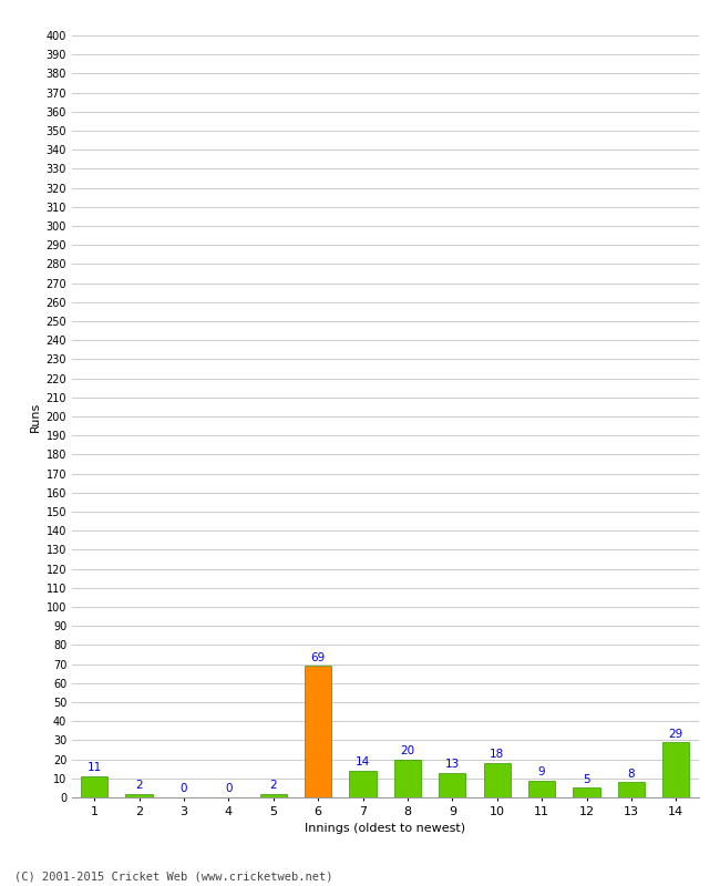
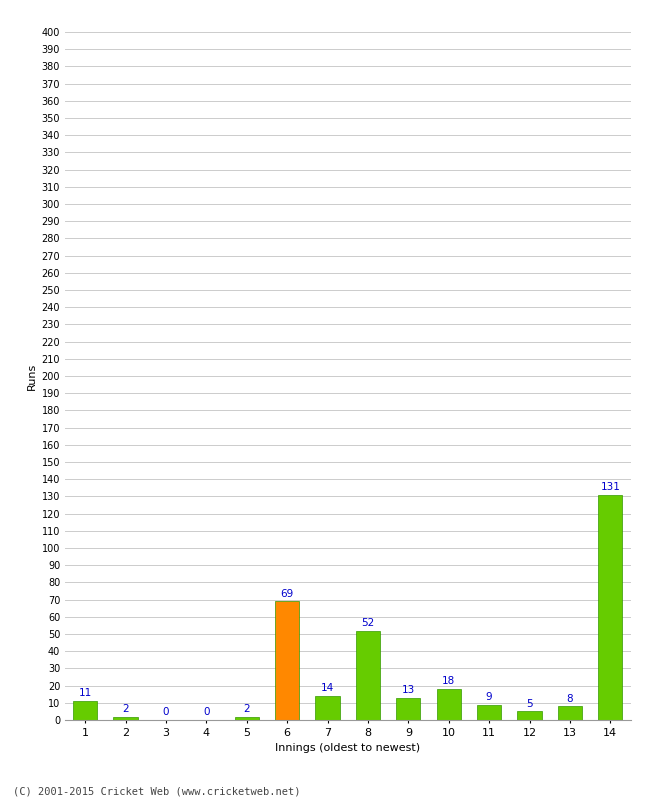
8: 20 -> 52
14: 29 -> 131
